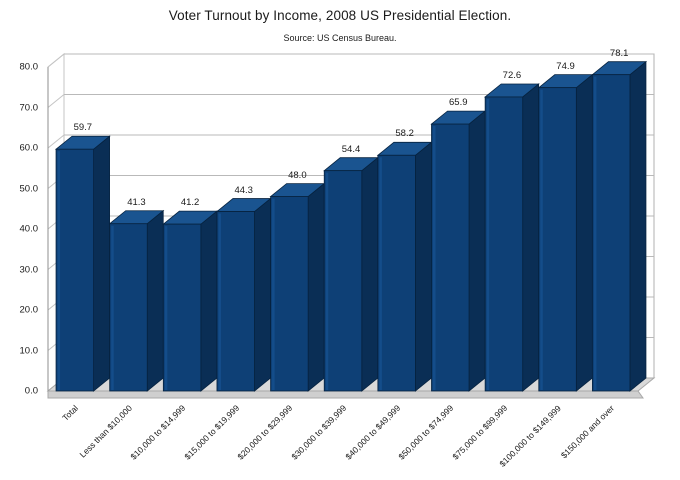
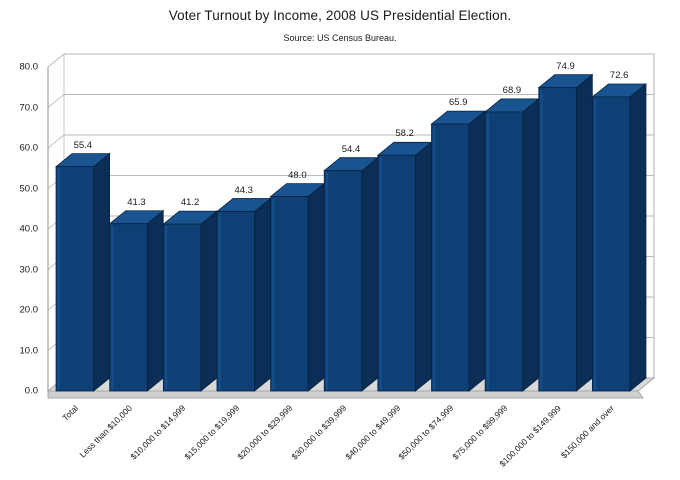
Total: 59.7 -> 55.4
$75,000 to $99,999: 72.6 -> 68.9
$150,000 and over: 78.1 -> 72.6
